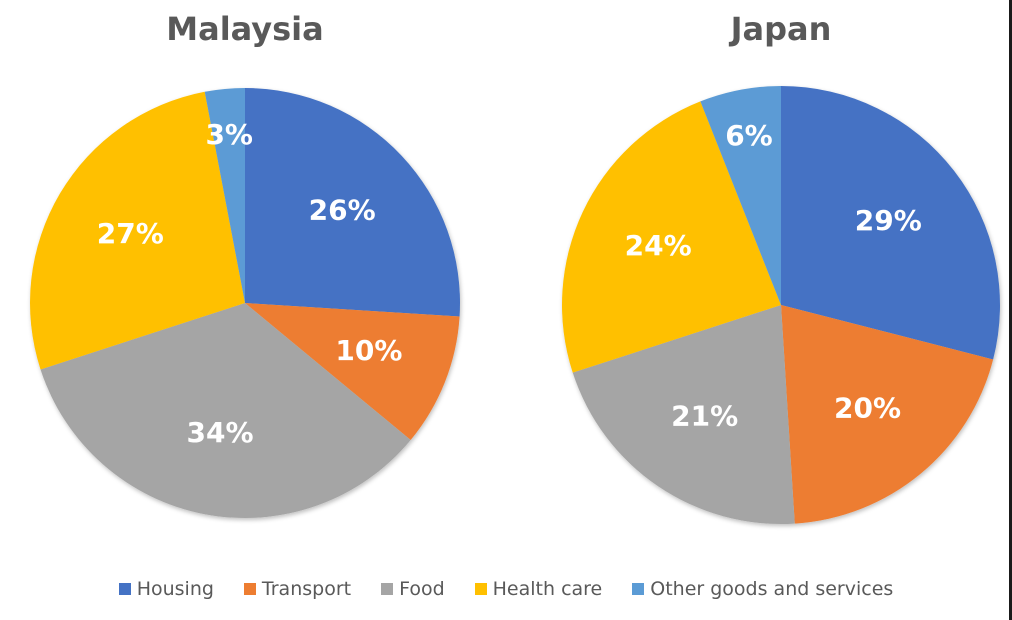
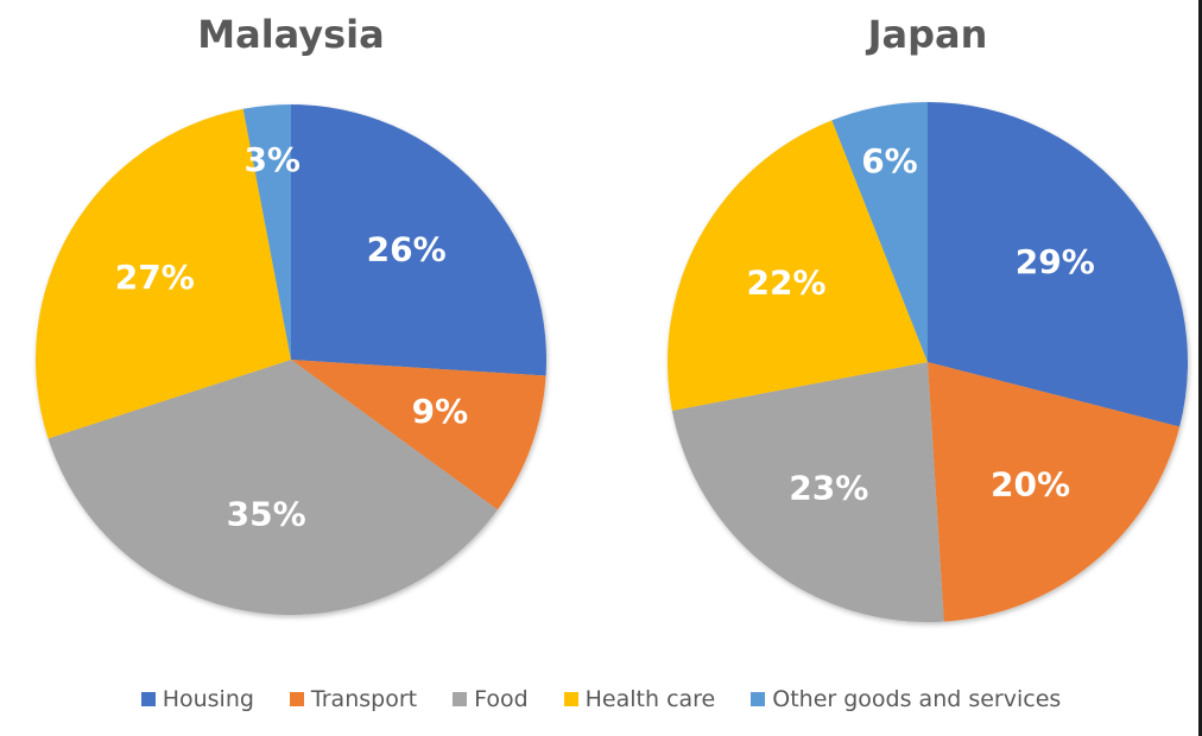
Malaysia/Transport: 10% -> 9%
Malaysia/Food: 34% -> 35%
Japan/Food: 21% -> 23%
Japan/Health care: 24% -> 22%
